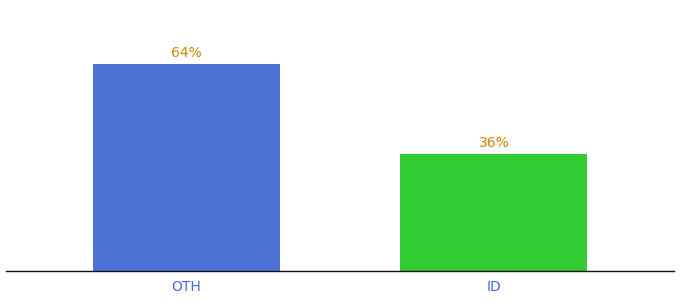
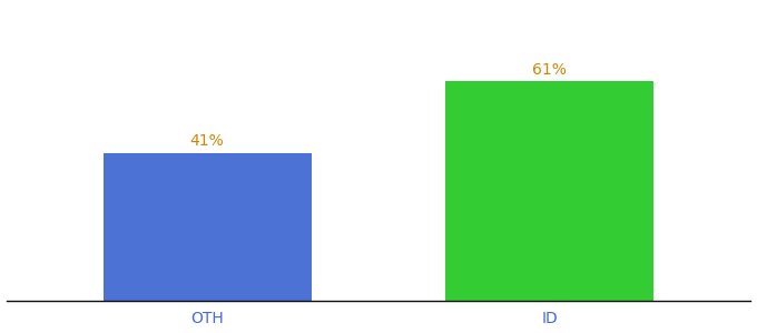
OTH: 64% -> 41%
ID: 36% -> 61%
